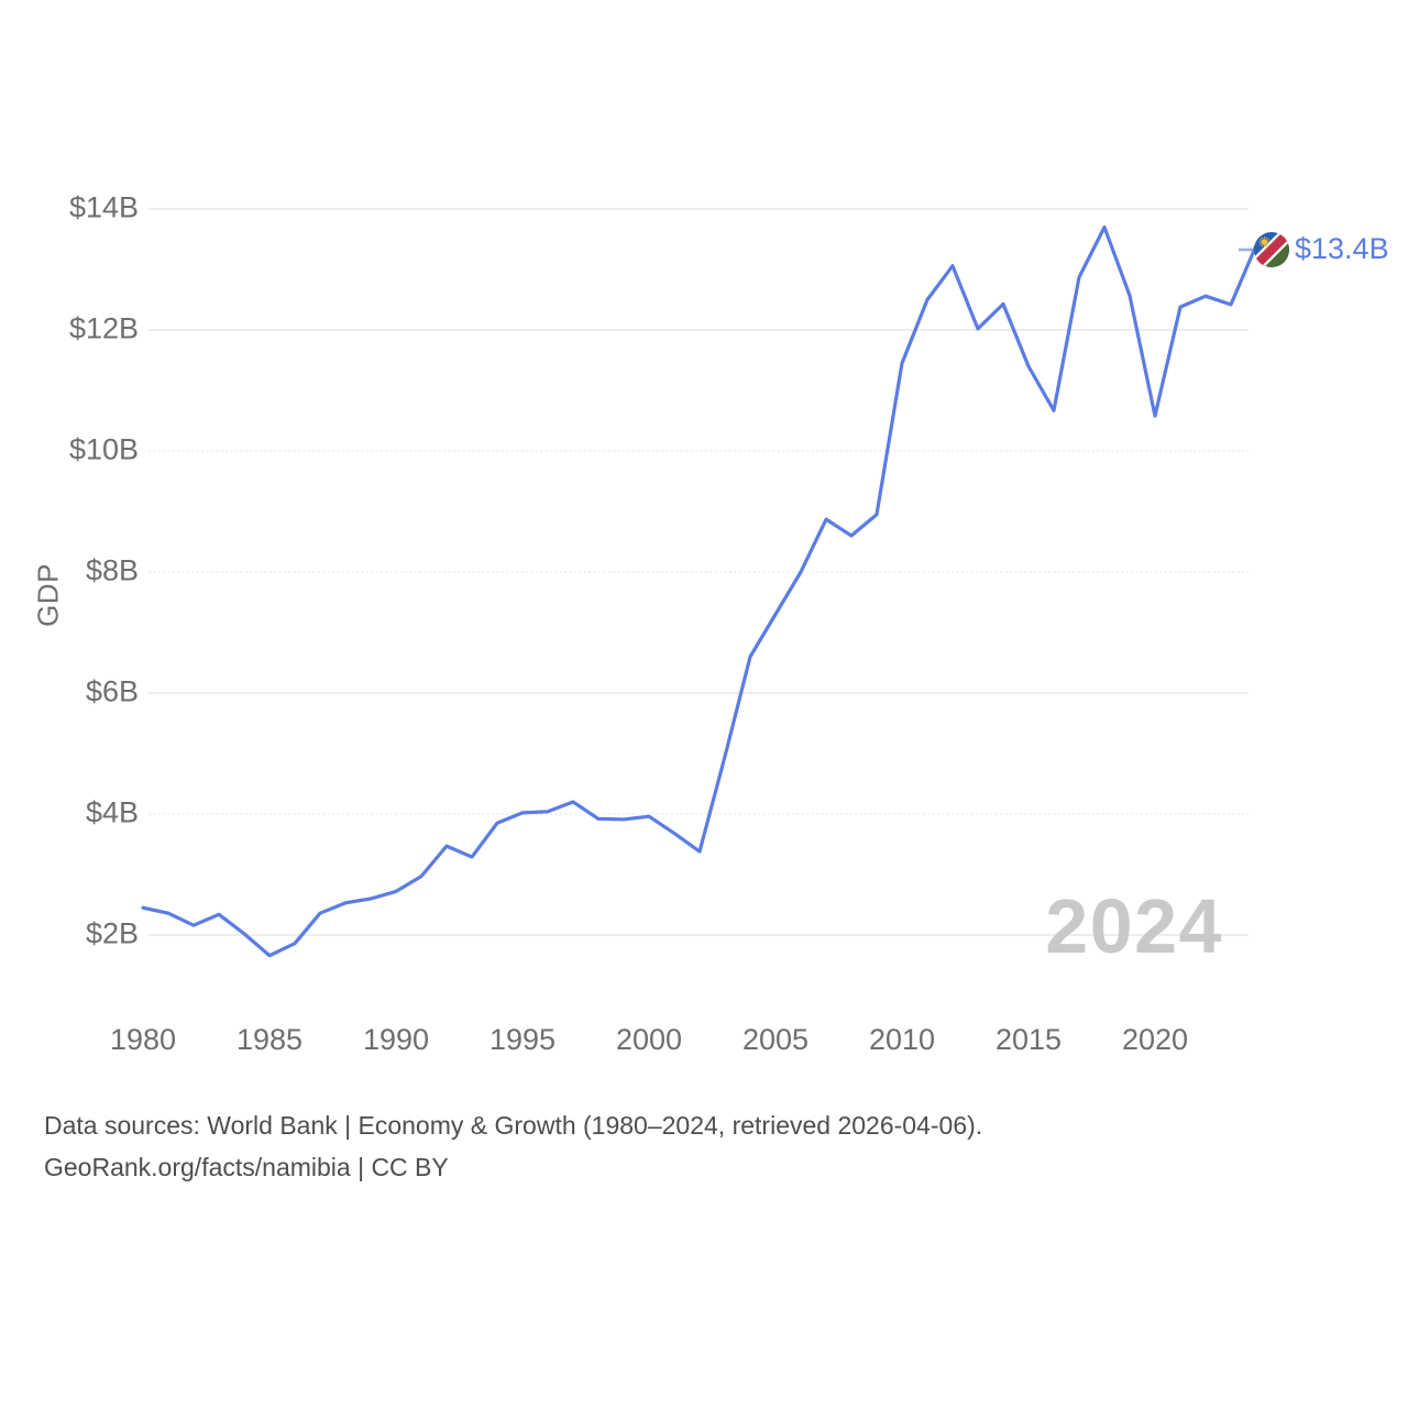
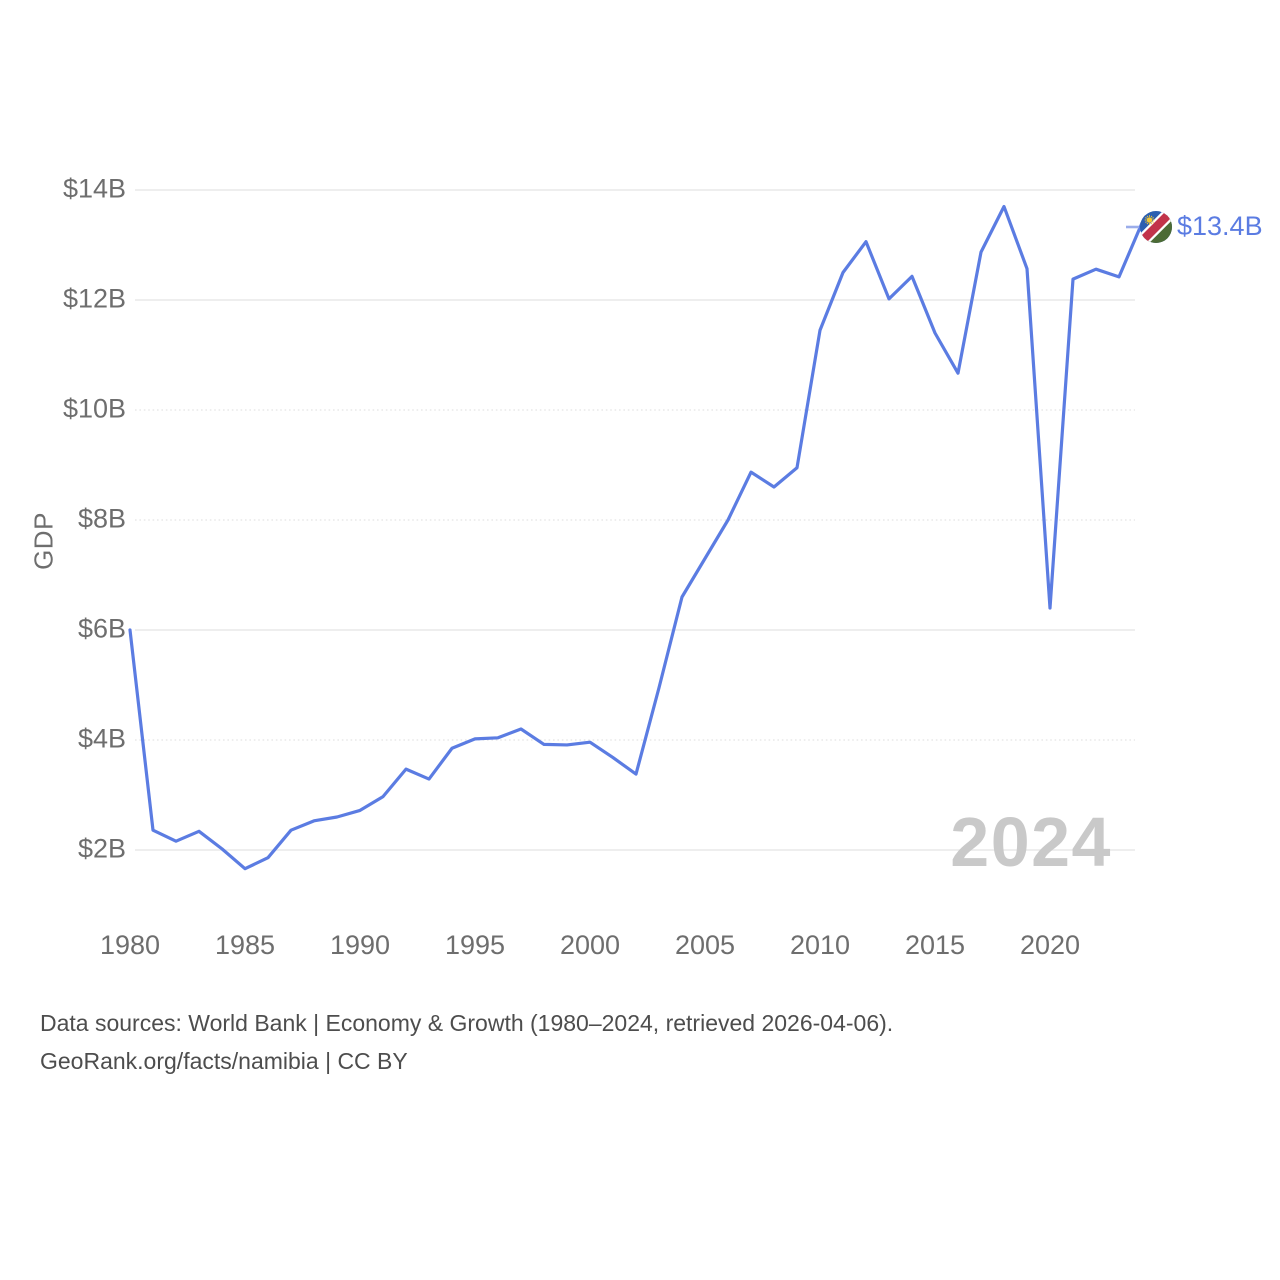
1980: $2.5B -> $6.0B
2020: $10.6B -> $6.4B
